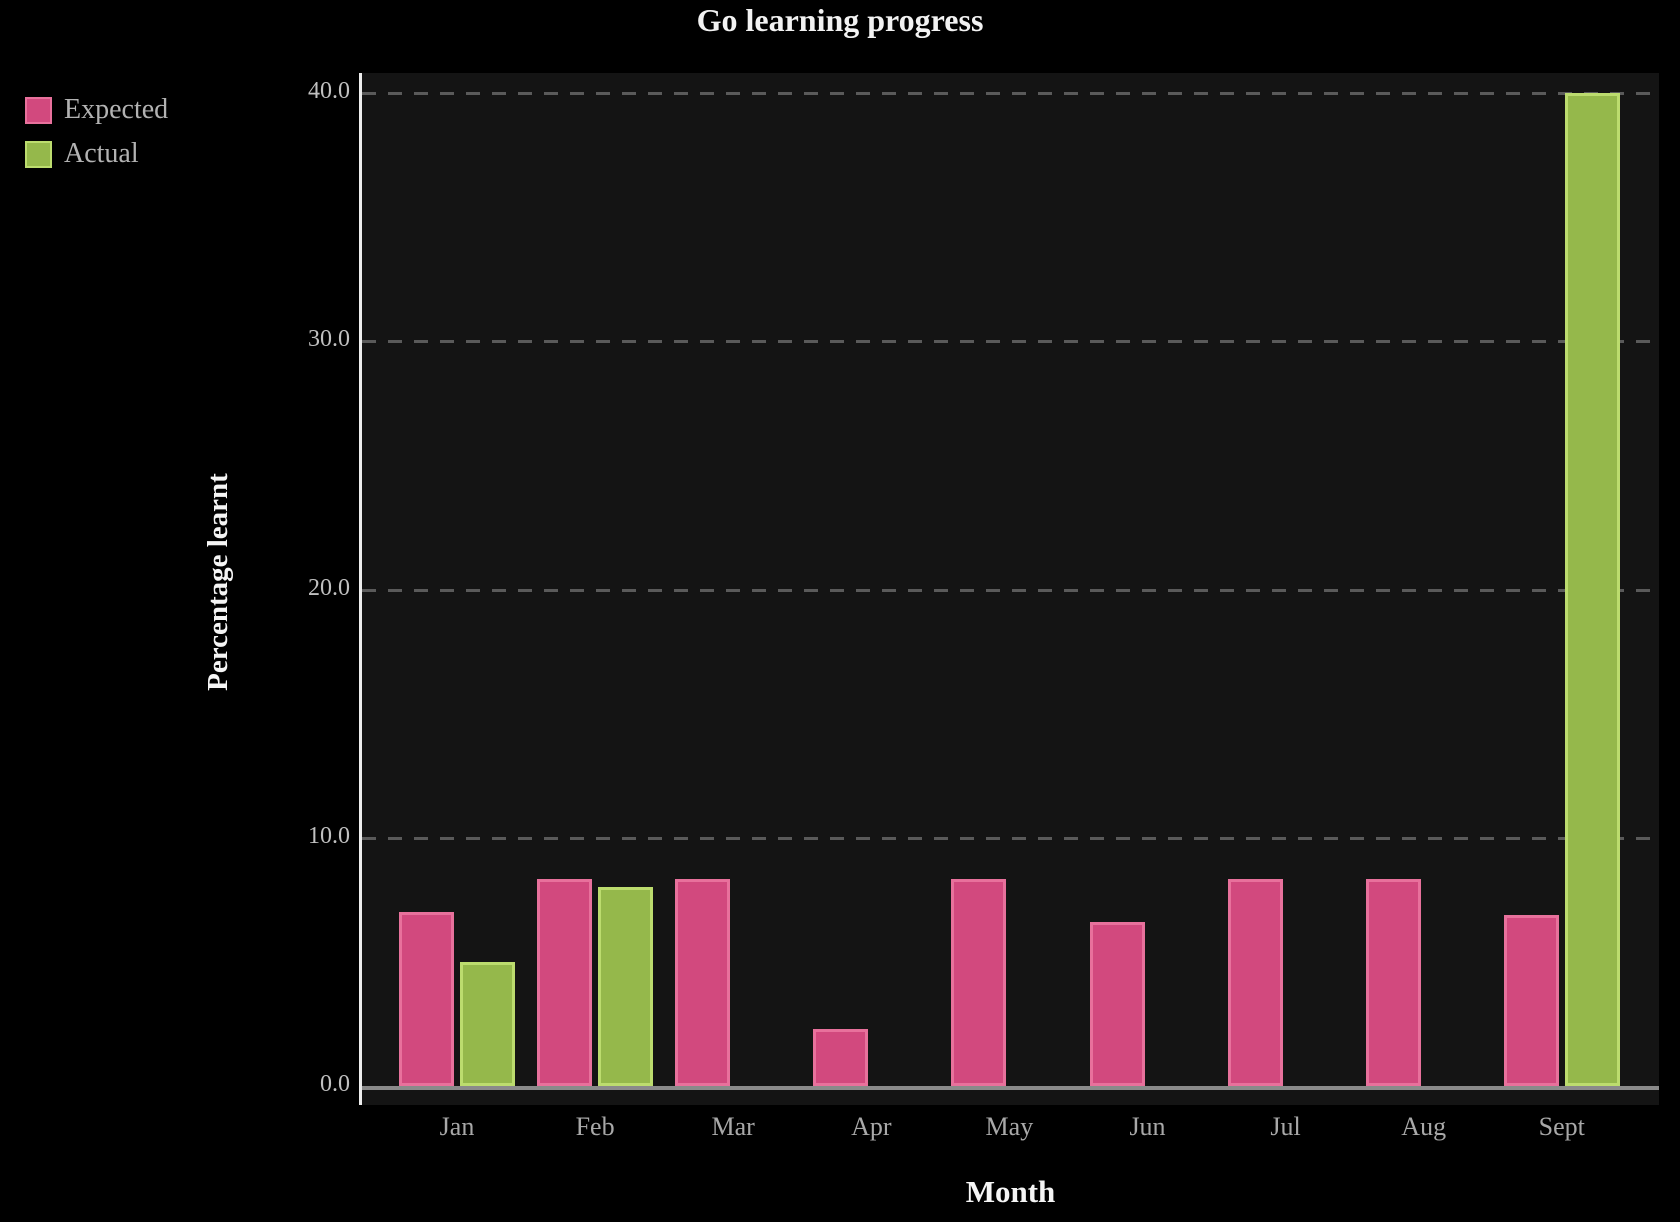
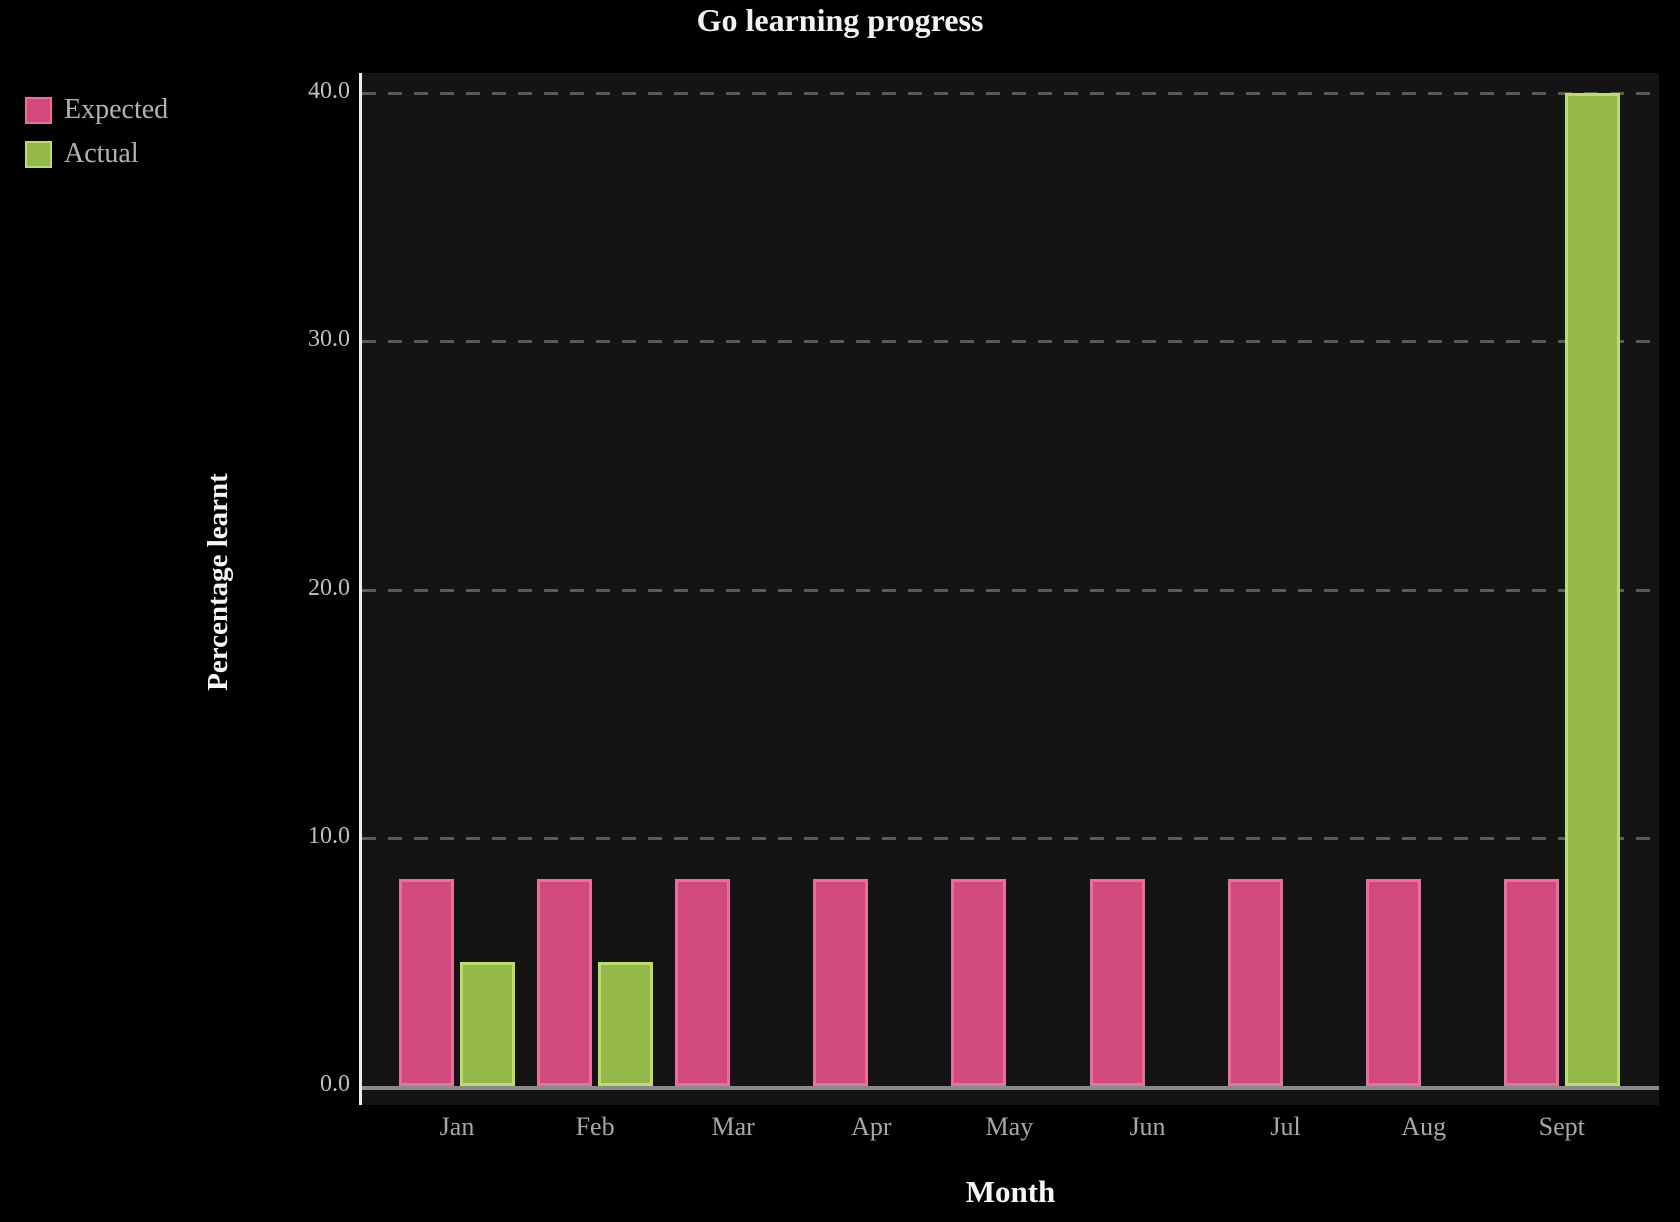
Expected/Jan: 7.0 -> 8.3
Actual/Feb: 8 -> 5
Expected/Apr: 2.3 -> 8.3
Expected/Jun: 6.6 -> 8.3
Expected/Sept: 6.9 -> 8.3
